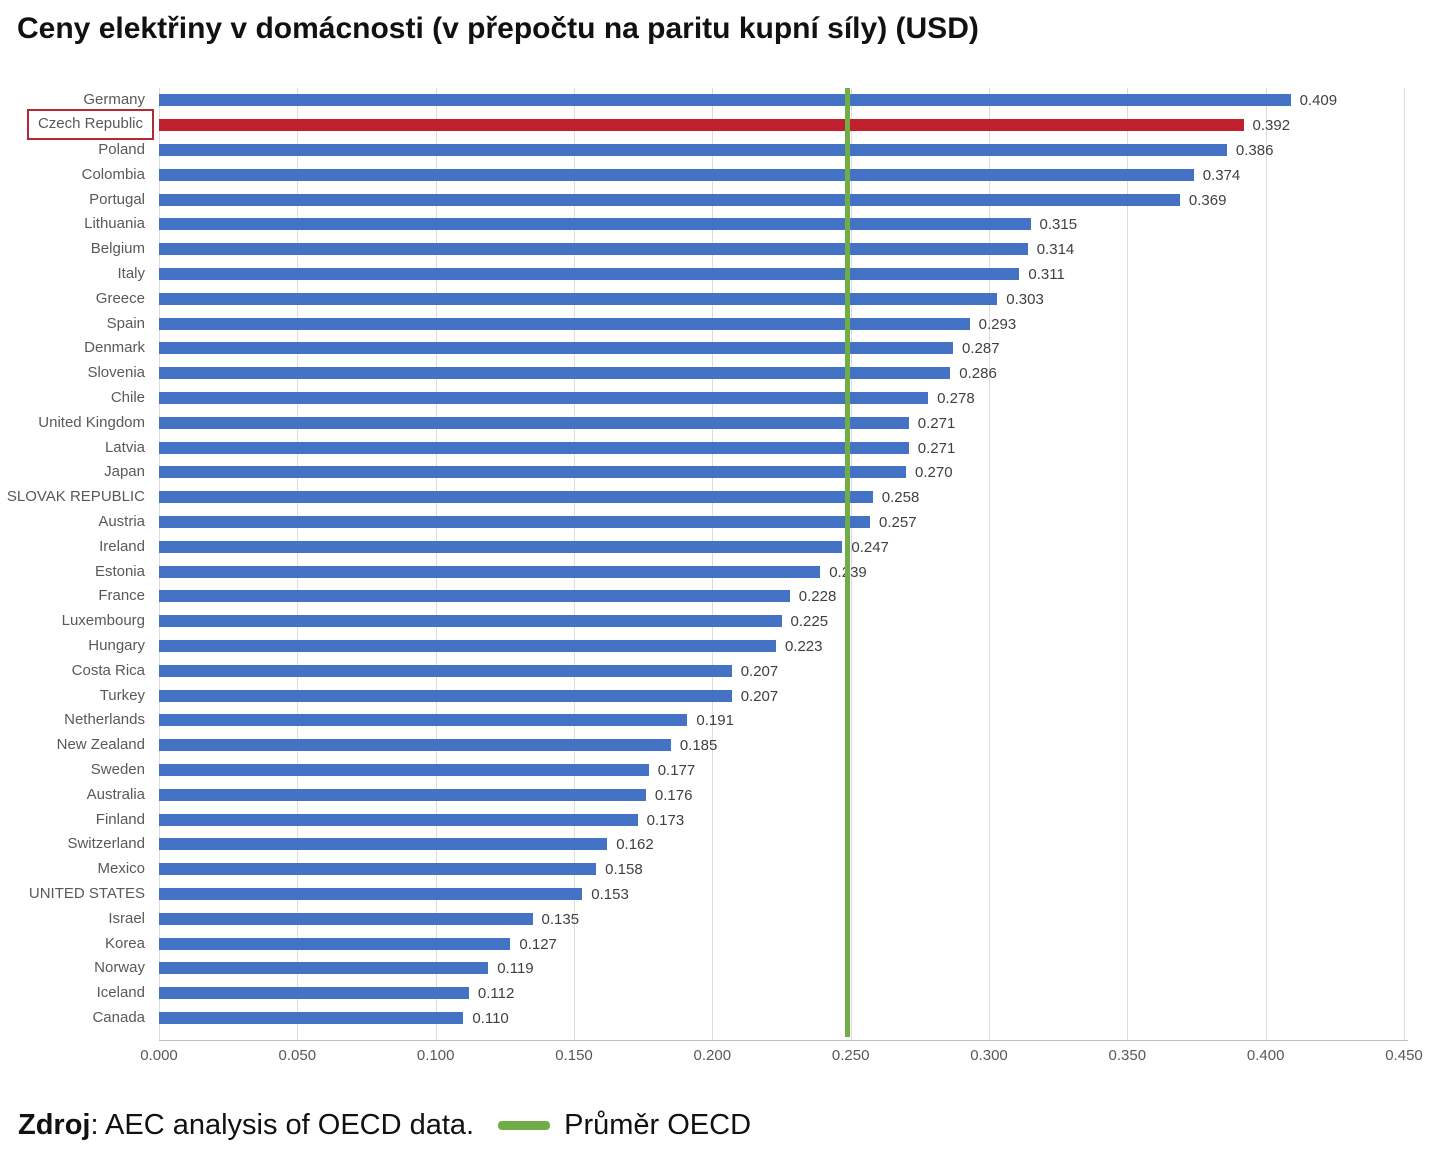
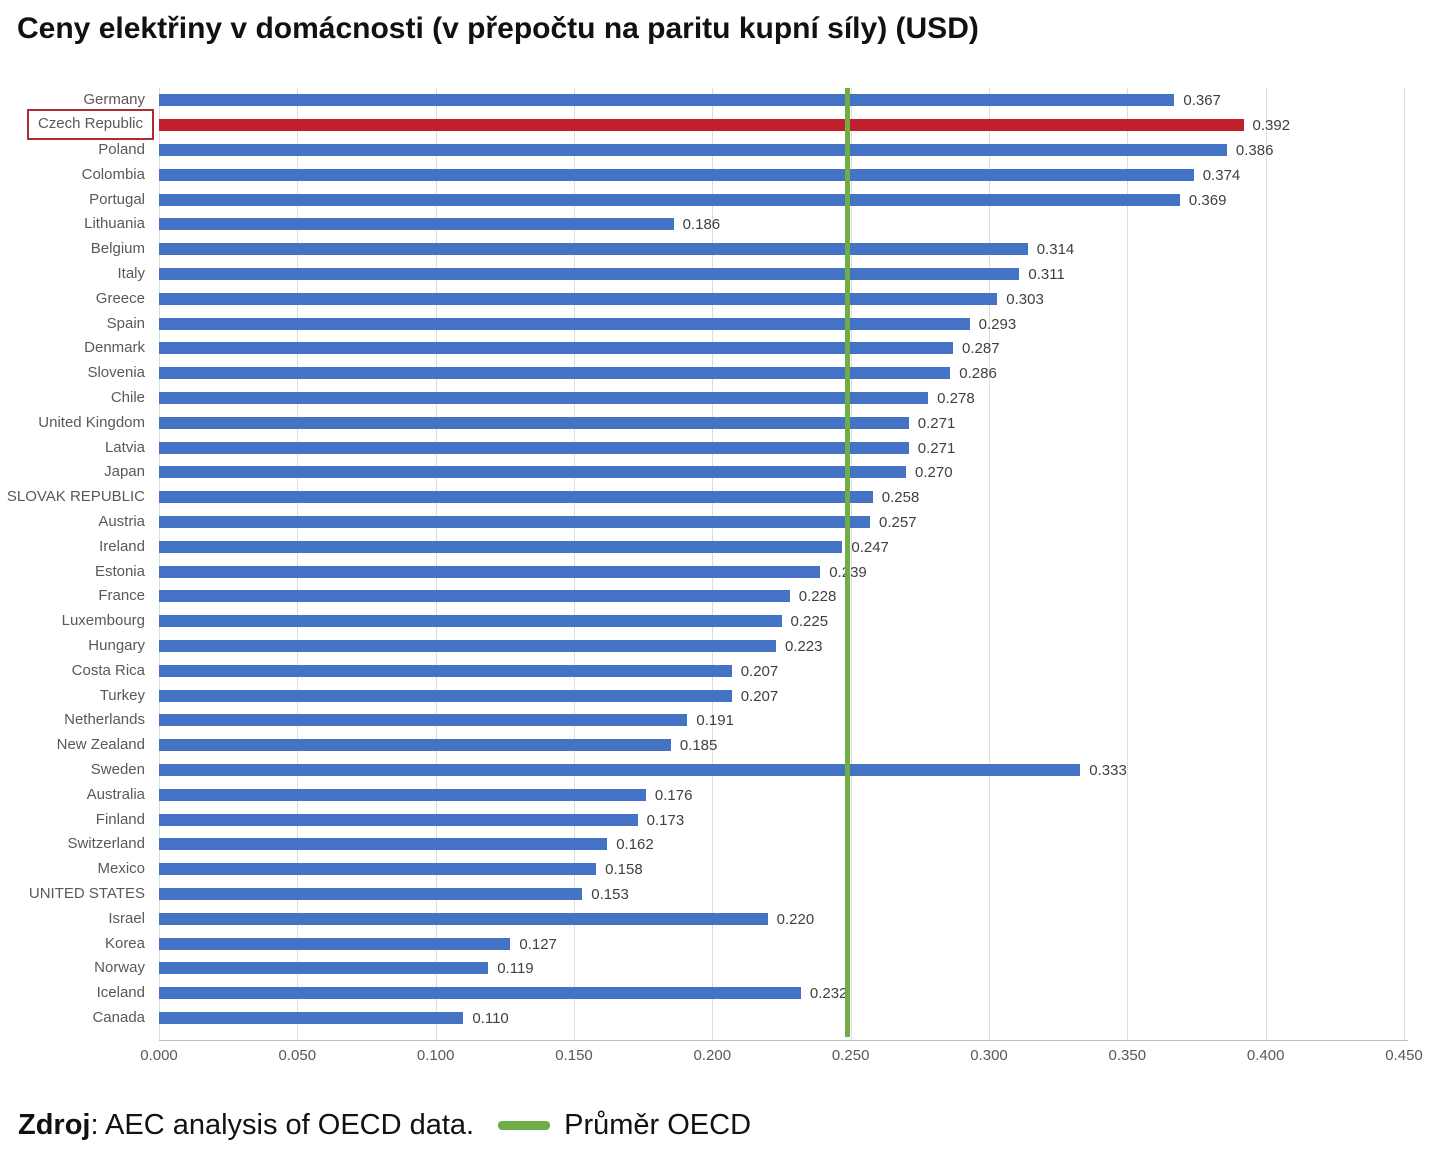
Germany: 0.409 -> 0.367
Lithuania: 0.315 -> 0.186
Sweden: 0.177 -> 0.333
Israel: 0.135 -> 0.220
Iceland: 0.112 -> 0.232
